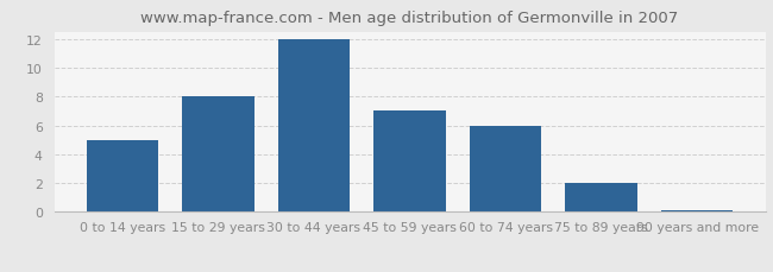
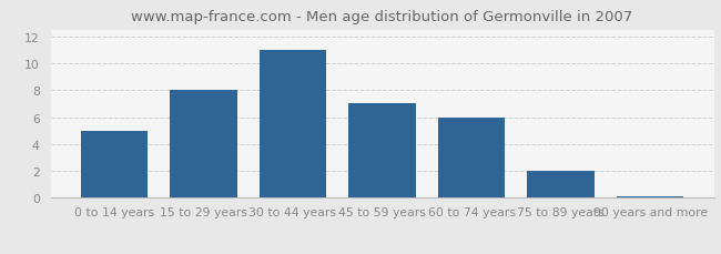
30 to 44 years: 12.0 -> 11.0
